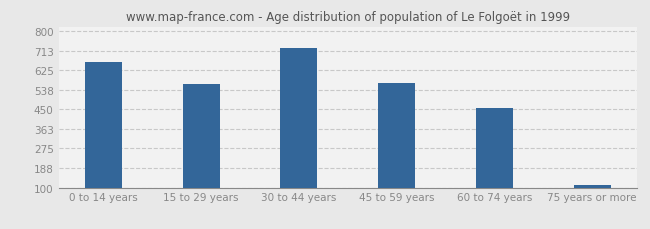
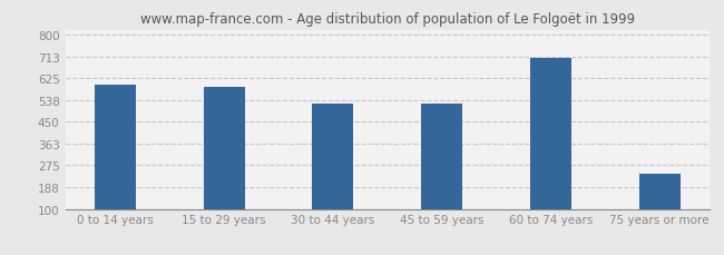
0 to 14 years: 660 -> 600
15 to 29 years: 565 -> 590
30 to 44 years: 725 -> 525
45 to 59 years: 568 -> 525
60 to 74 years: 456 -> 705
75 years or more: 112 -> 240
